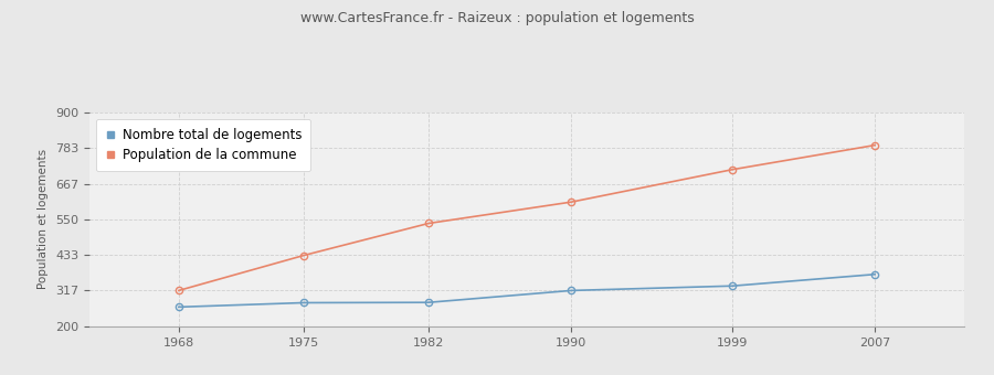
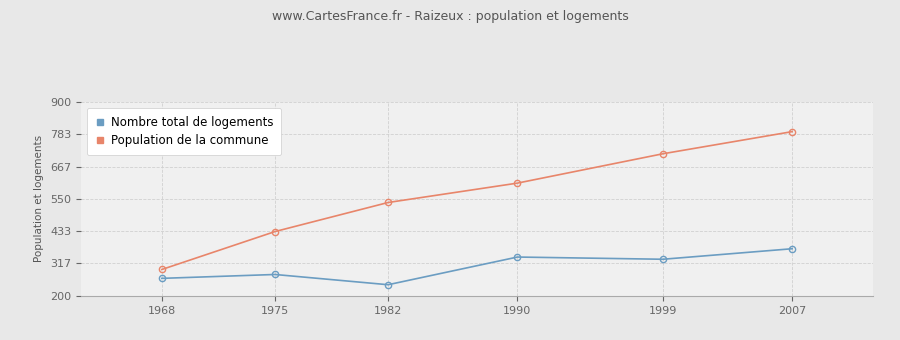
Population de la commune/1968: 317 -> 295
Nombre total de logements/1982: 278 -> 240
Nombre total de logements/1990: 317 -> 340
